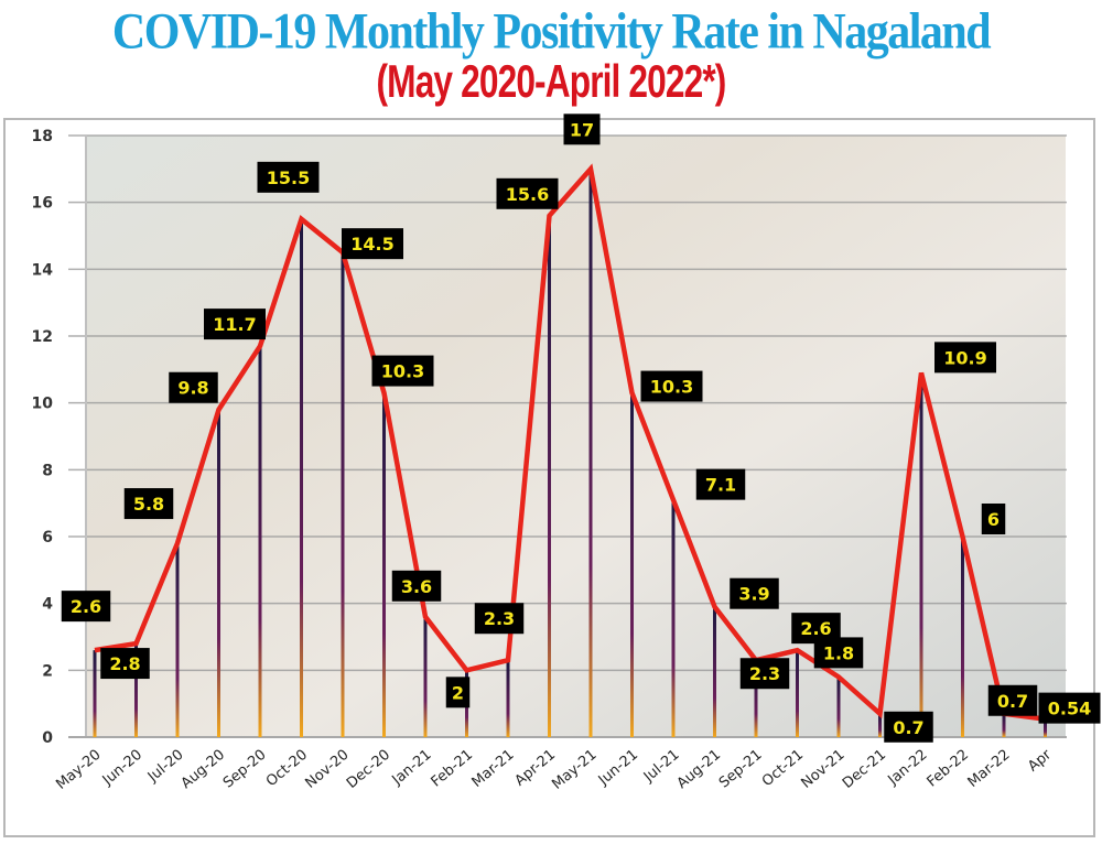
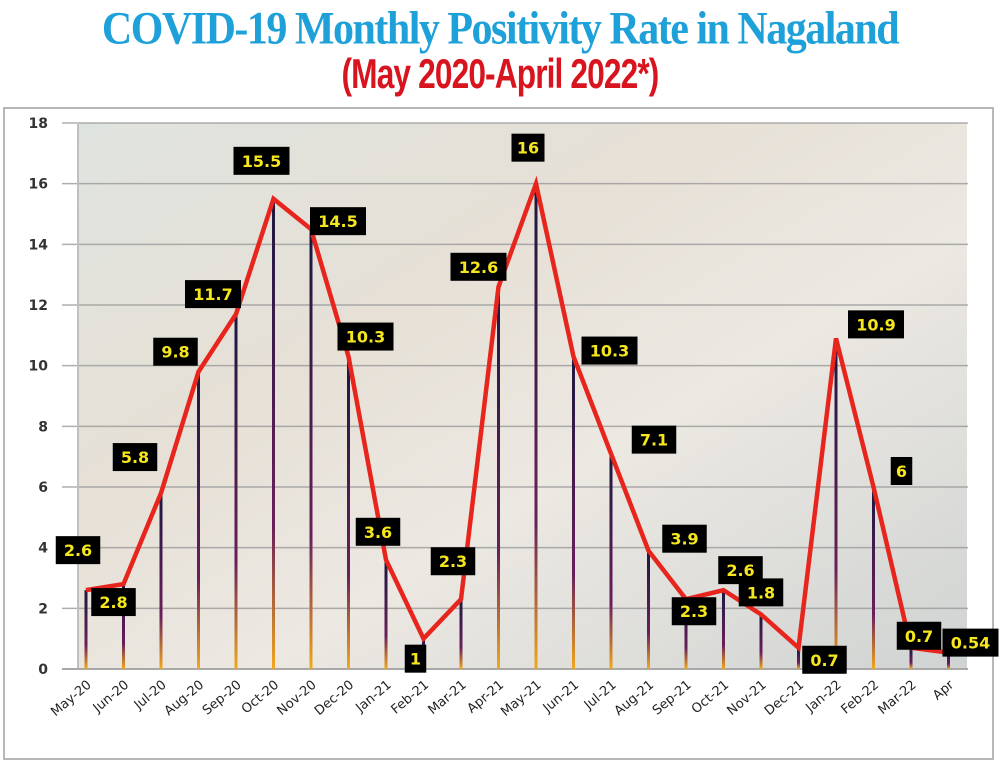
Feb-21: 2 -> 1
Apr-21: 15.6 -> 12.6
May-21: 17 -> 16
